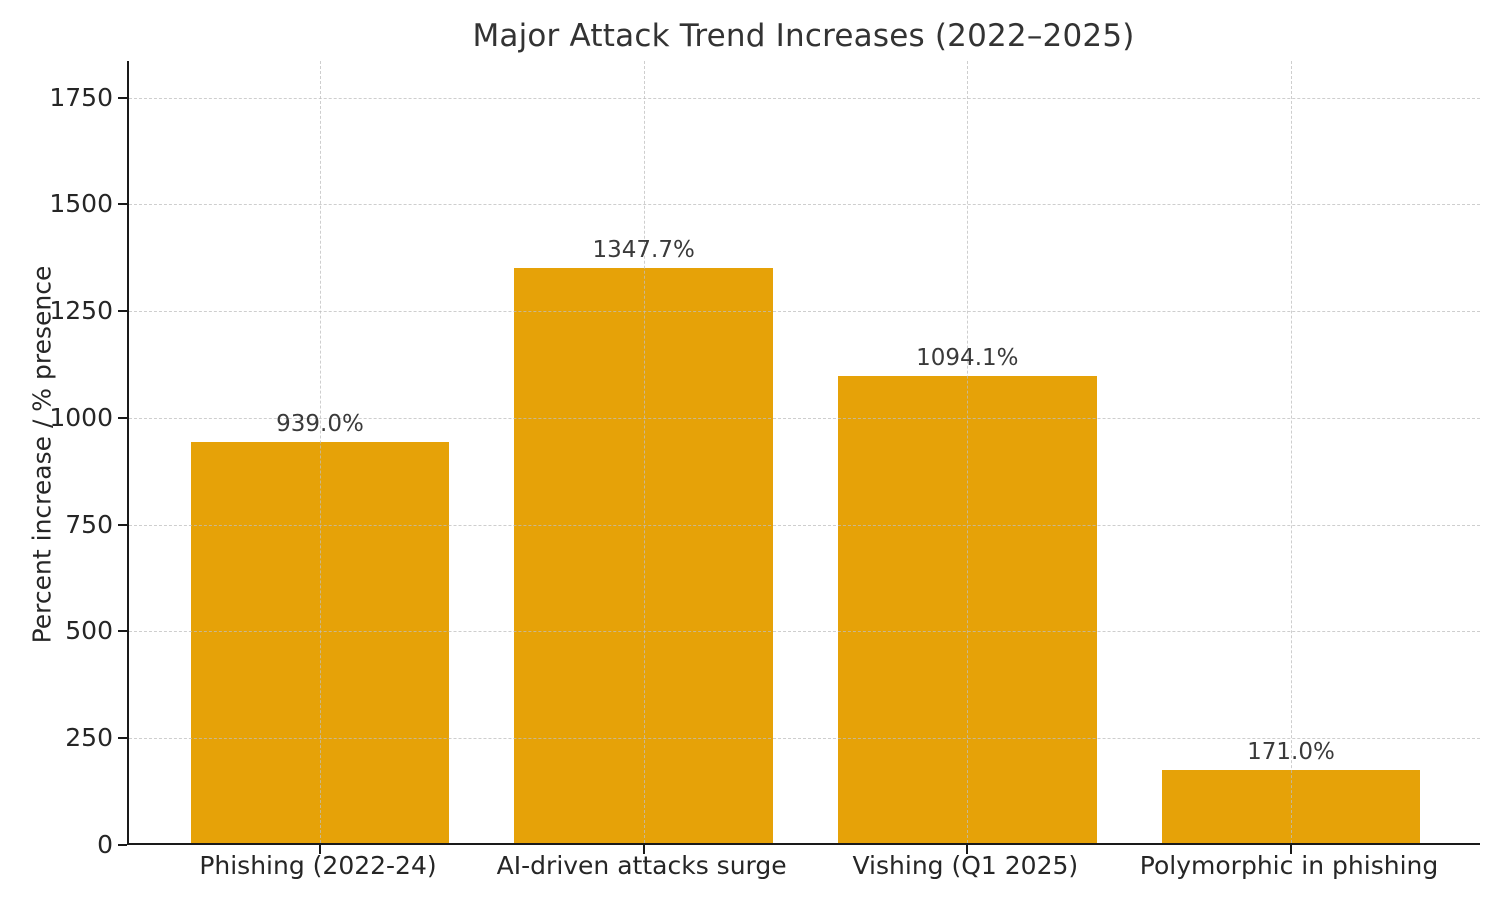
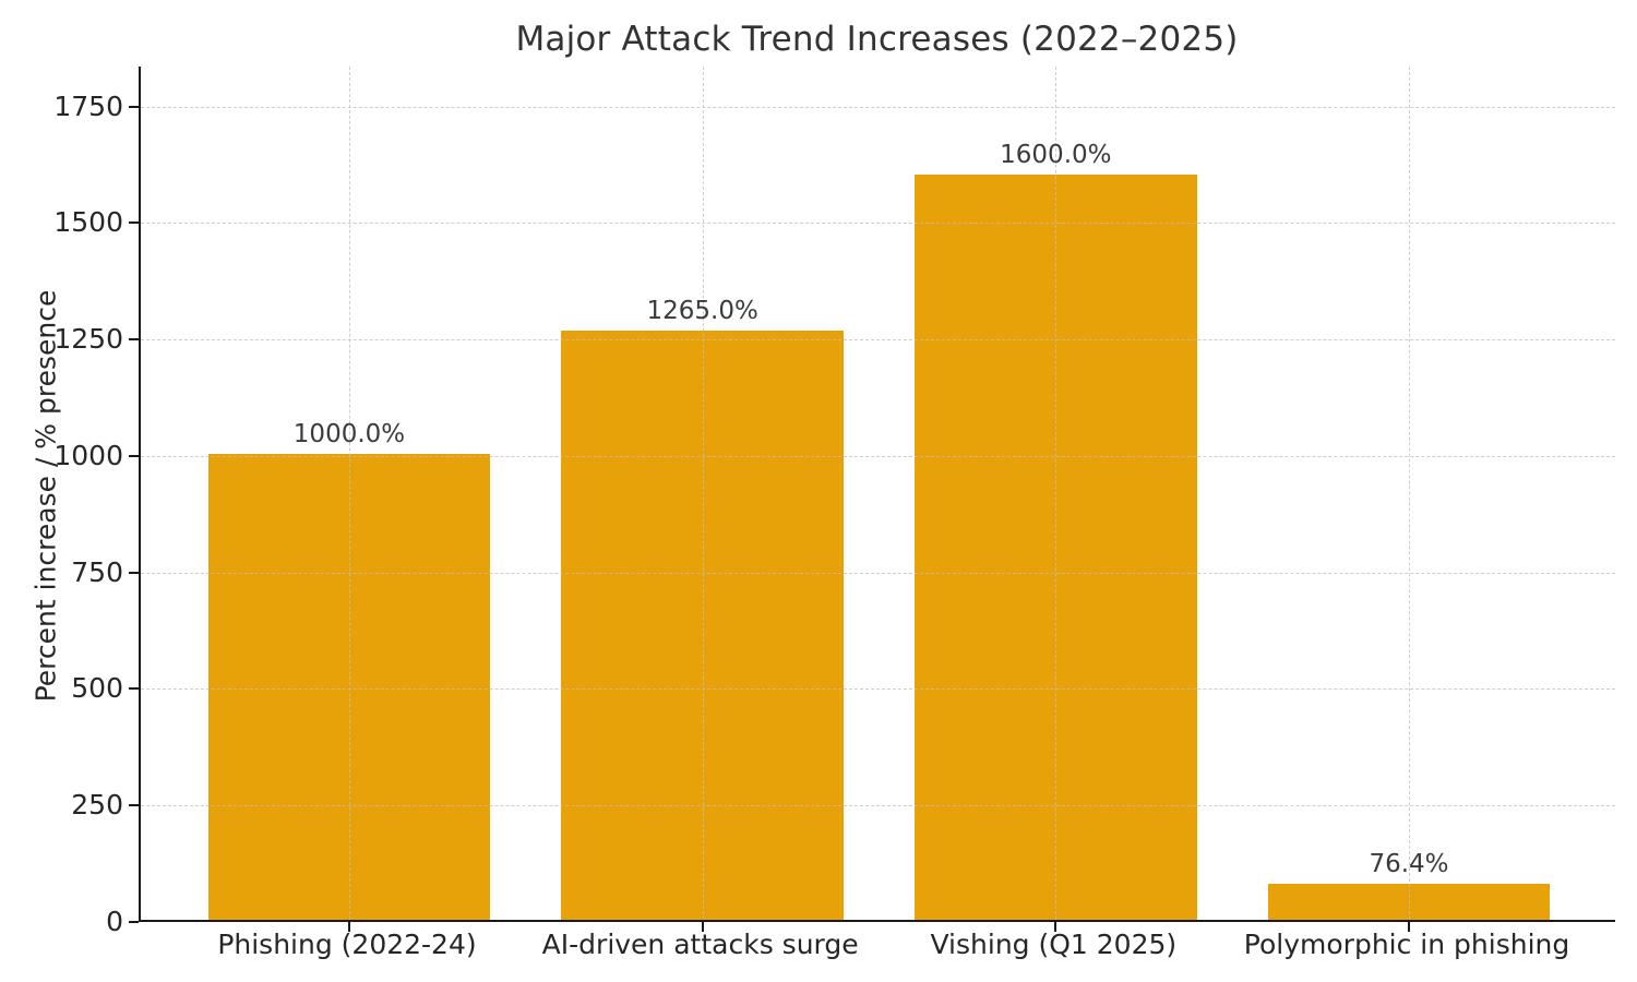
Phishing (2022-24): 939.0% -> 1000.0%
AI-driven attacks surge: 1347.7% -> 1265.0%
Vishing (Q1 2025): 1094.1% -> 1600.0%
Polymorphic in phishing: 171.0% -> 76.4%
